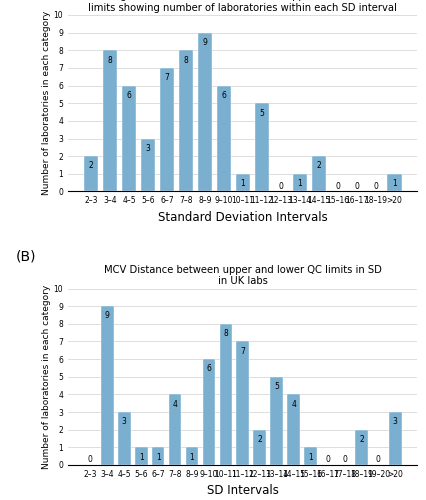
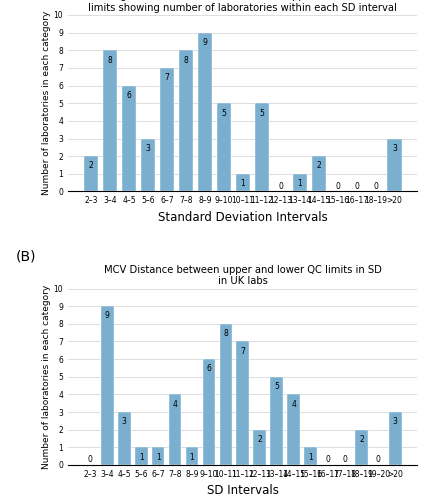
9–10: 6 -> 5
>20: 1 -> 3
